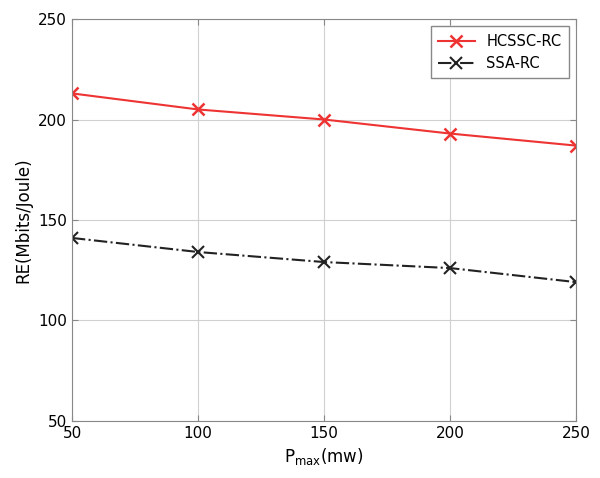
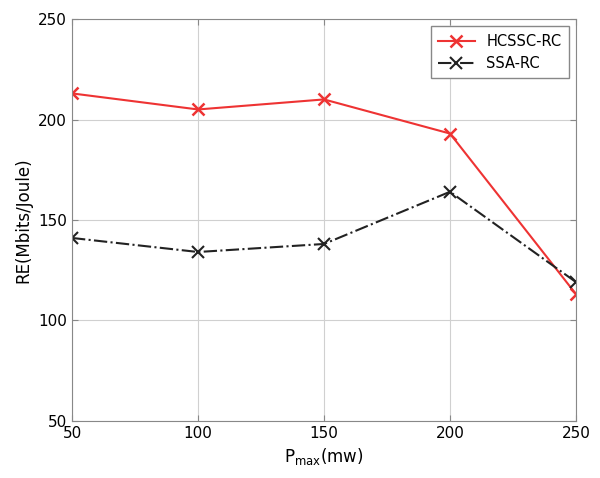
HCSSC-RC/150: 200 -> 210
SSA-RC/150: 129 -> 138
SSA-RC/200: 126 -> 164
HCSSC-RC/250: 187 -> 113
